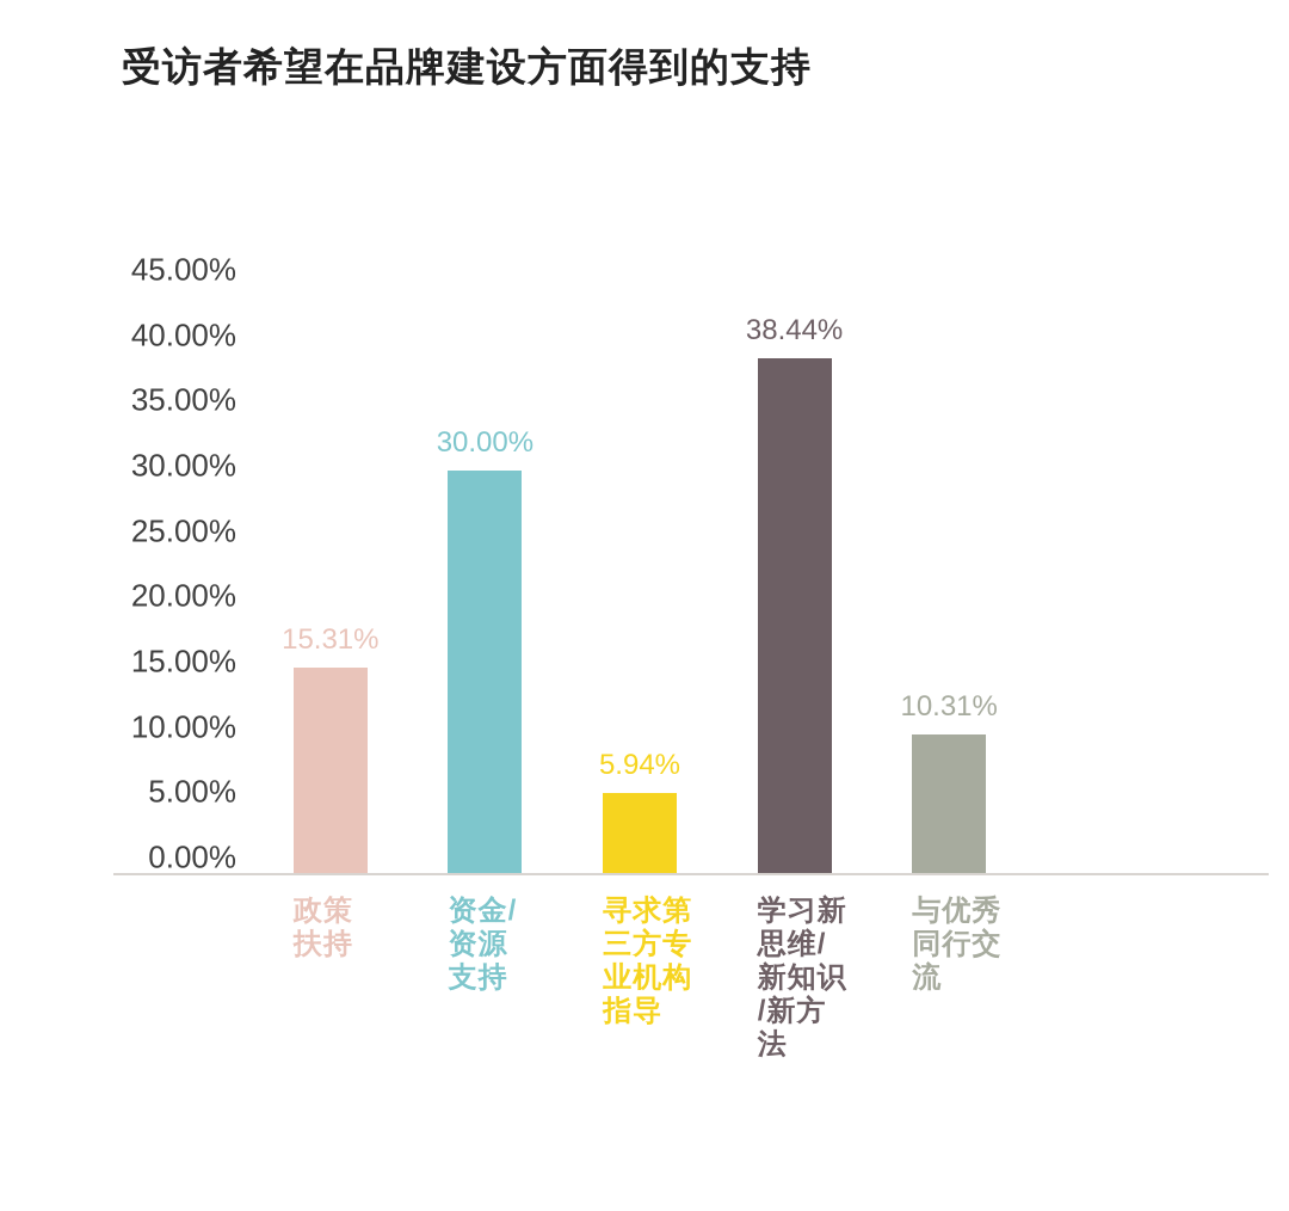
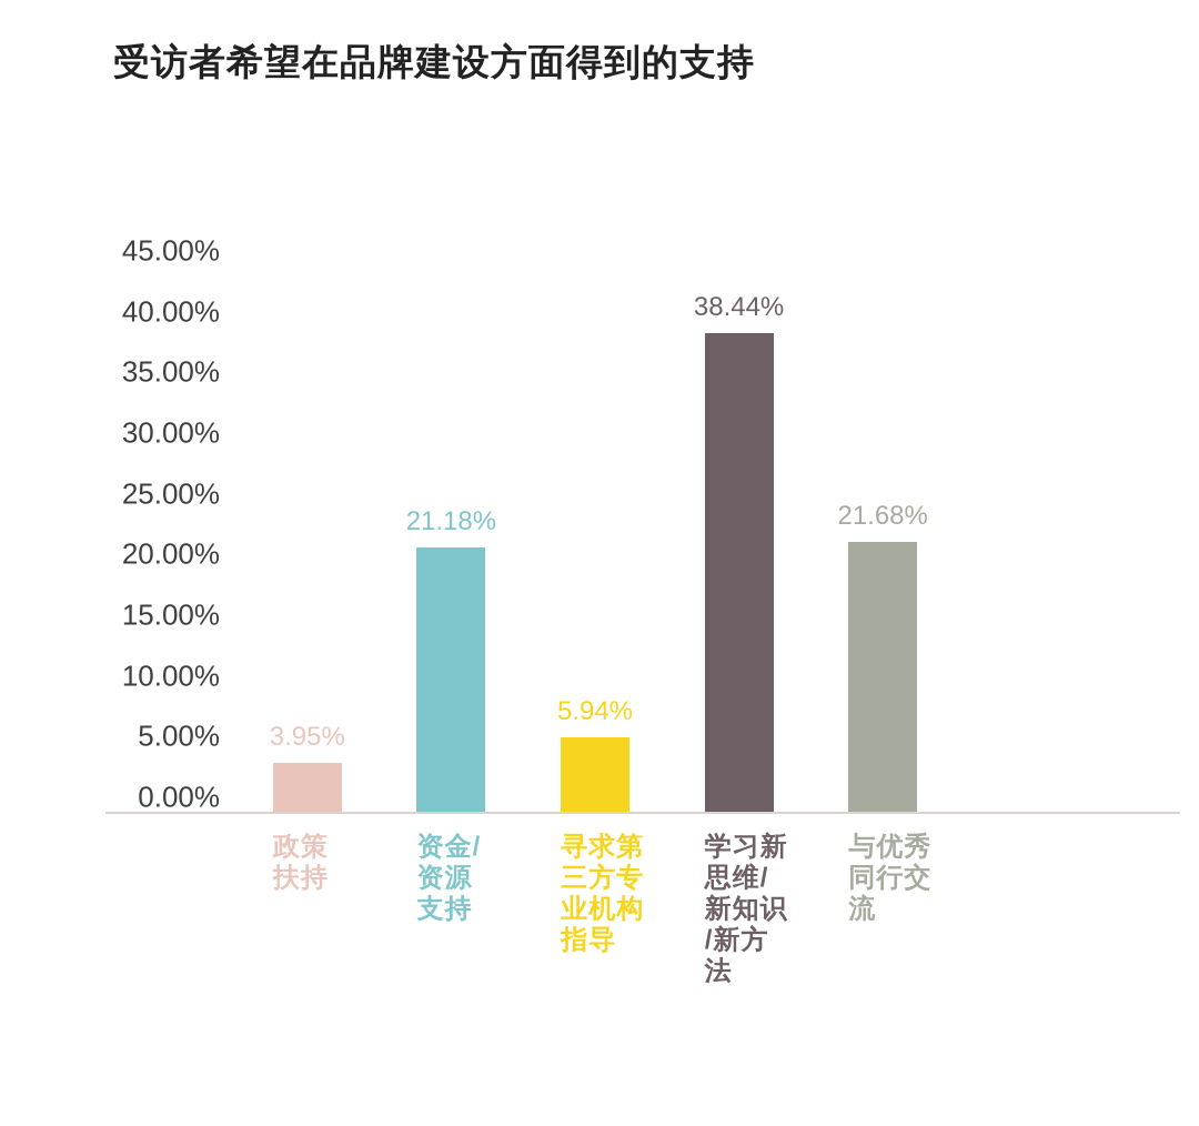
政策扶持: 15.31% -> 3.95%
资金/资源支持: 30.00% -> 21.18%
与优秀同行交流: 10.31% -> 21.68%
